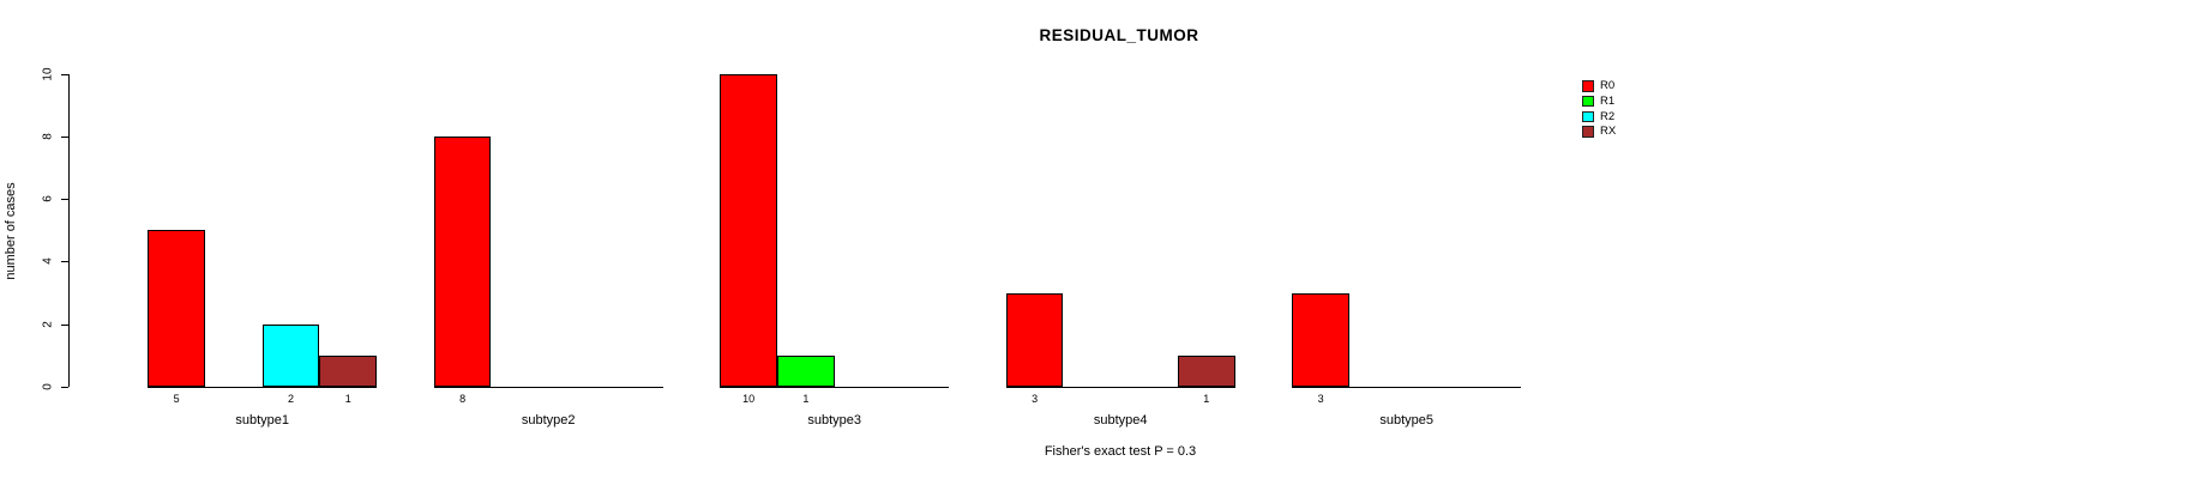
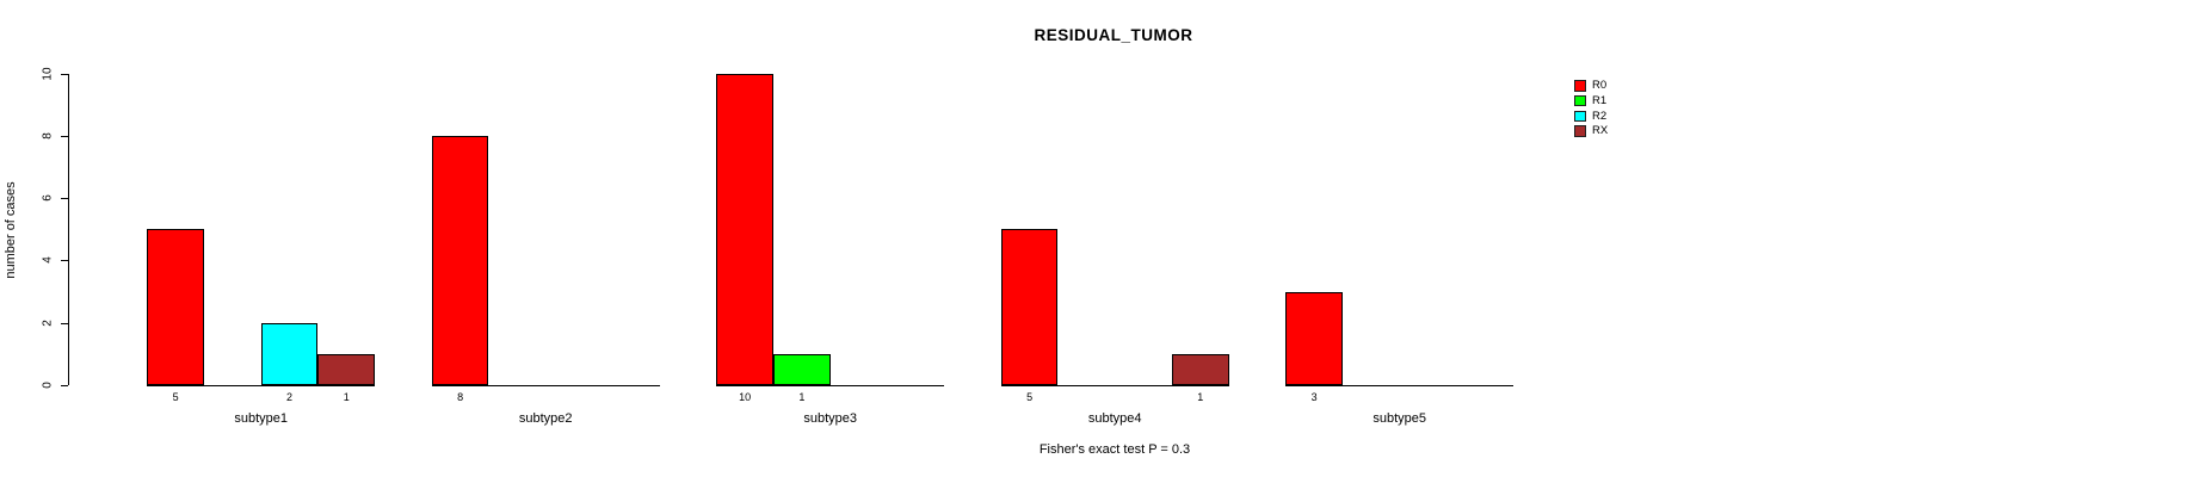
R0/subtype4: 3 -> 5
